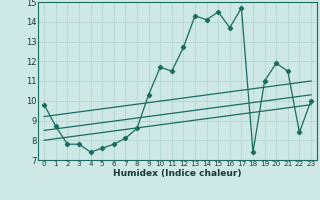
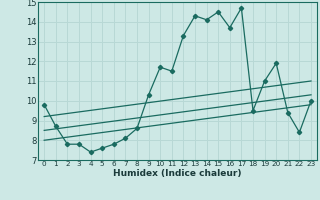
12: 12.7 -> 13.3
18: 7.4 -> 9.5
21: 11.5 -> 9.4
